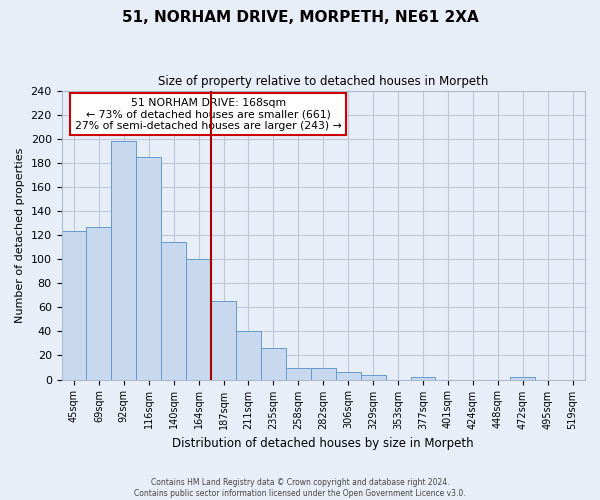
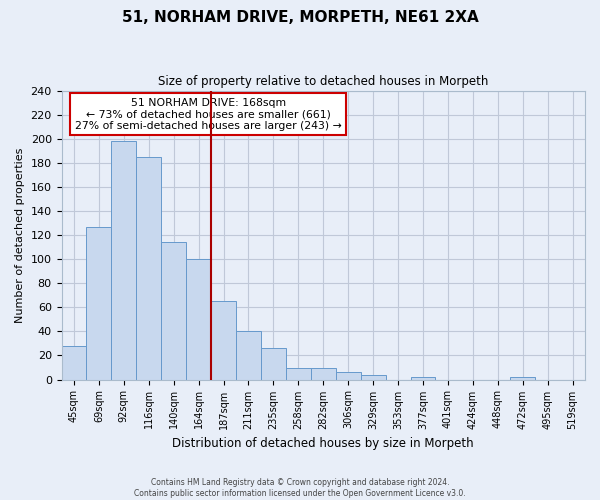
45sqm: 123 -> 28
